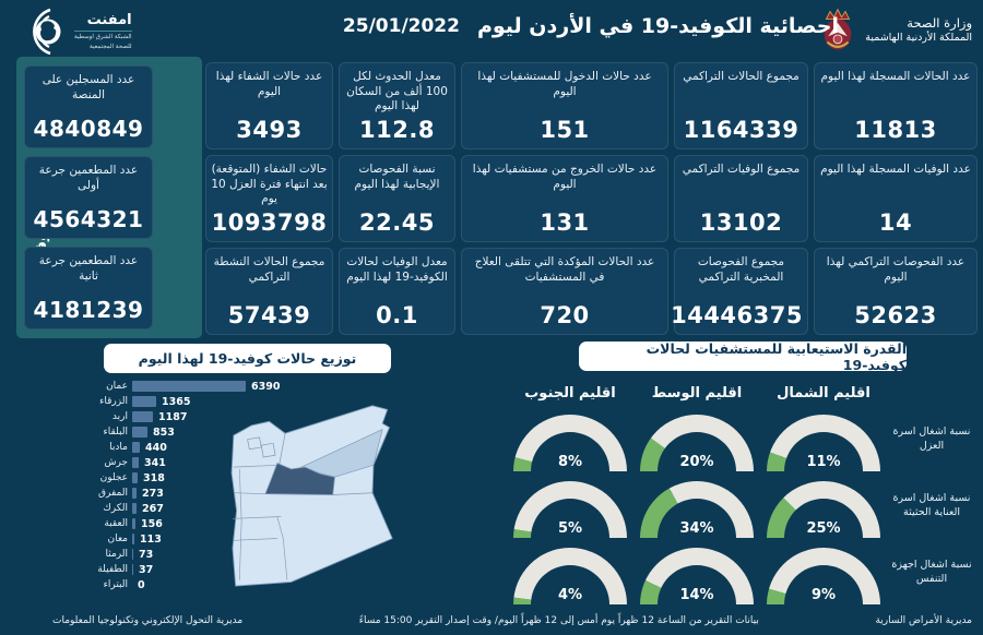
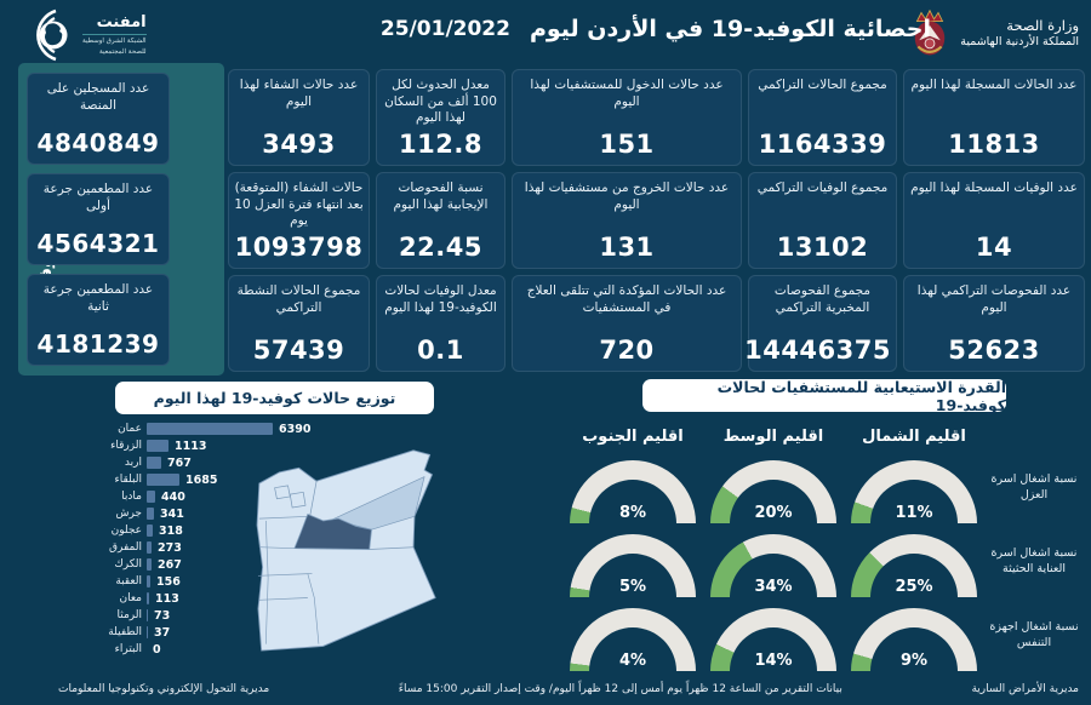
توزيع حالات كوفيد-19 لهذا اليوم/الزرقاء: 1365 -> 1113
توزيع حالات كوفيد-19 لهذا اليوم/اربد: 1187 -> 767
توزيع حالات كوفيد-19 لهذا اليوم/البلقاء: 853 -> 1685
